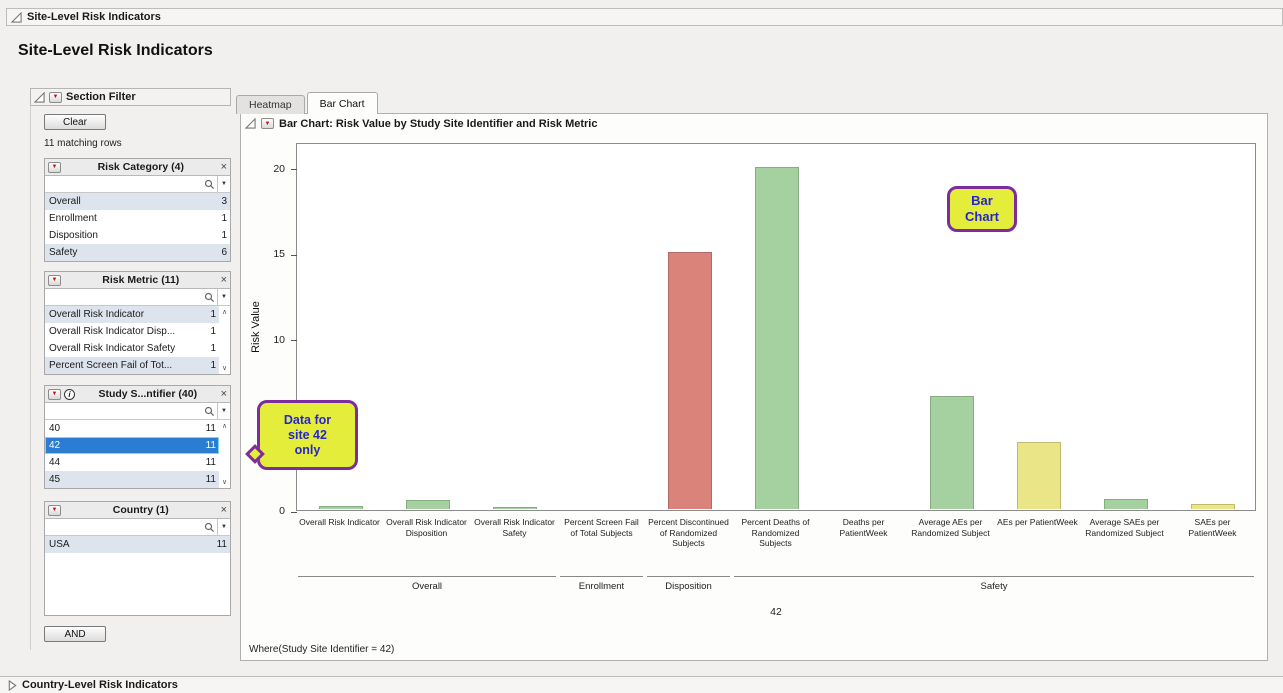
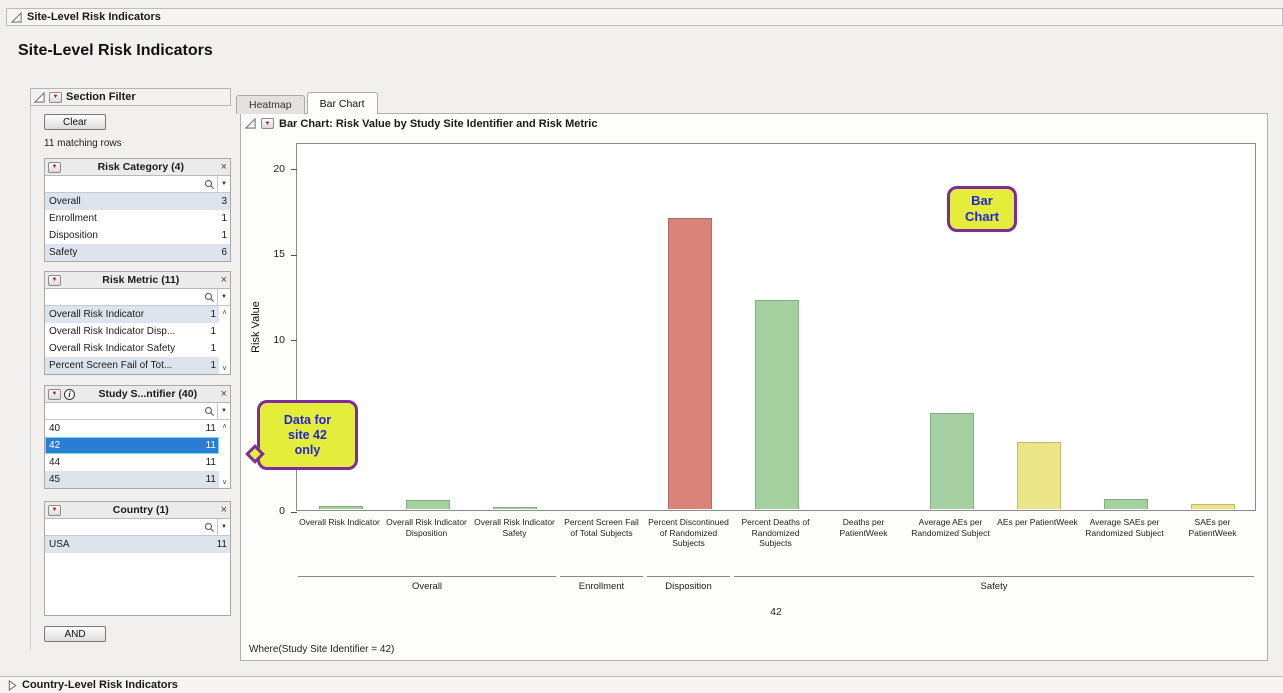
Percent Discontinued of Randomized Subjects: 15.0 -> 17.0
Percent Deaths of Randomized Subjects: 20.0 -> 12.2
Average AEs per Randomized Subject: 6.6 -> 5.6
